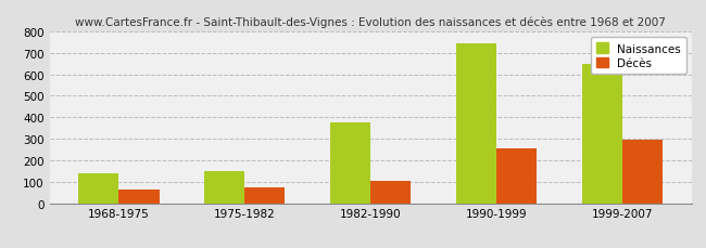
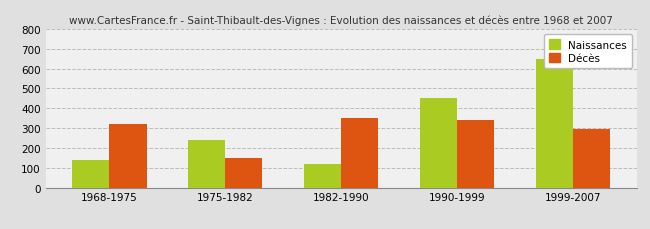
Décès/1968-1975: 60 -> 320
Naissances/1975-1982: 150 -> 240
Décès/1975-1982: 80 -> 150
Naissances/1982-1990: 380 -> 120
Décès/1982-1990: 100 -> 350
Naissances/1990-1999: 740 -> 450
Décès/1990-1999: 250 -> 340
